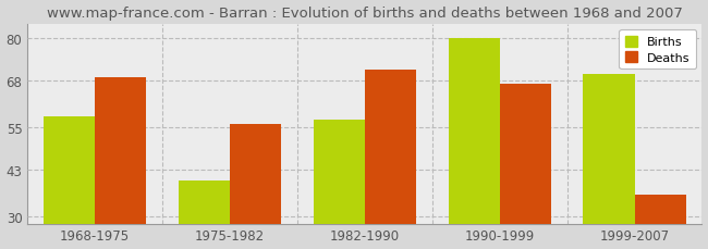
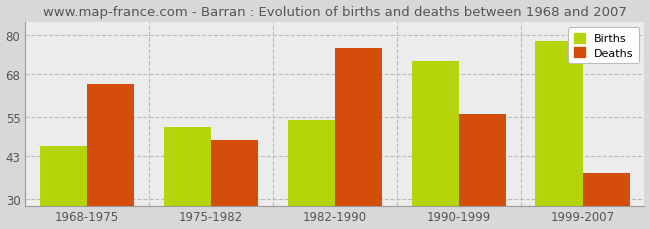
Births/1968-1975: 58 -> 46
Deaths/1968-1975: 69 -> 65
Births/1975-1982: 40 -> 52
Deaths/1975-1982: 56 -> 48
Births/1982-1990: 57 -> 54
Deaths/1982-1990: 71 -> 76
Births/1990-1999: 80 -> 72
Deaths/1990-1999: 67 -> 56
Births/1999-2007: 70 -> 78
Deaths/1999-2007: 36 -> 38
